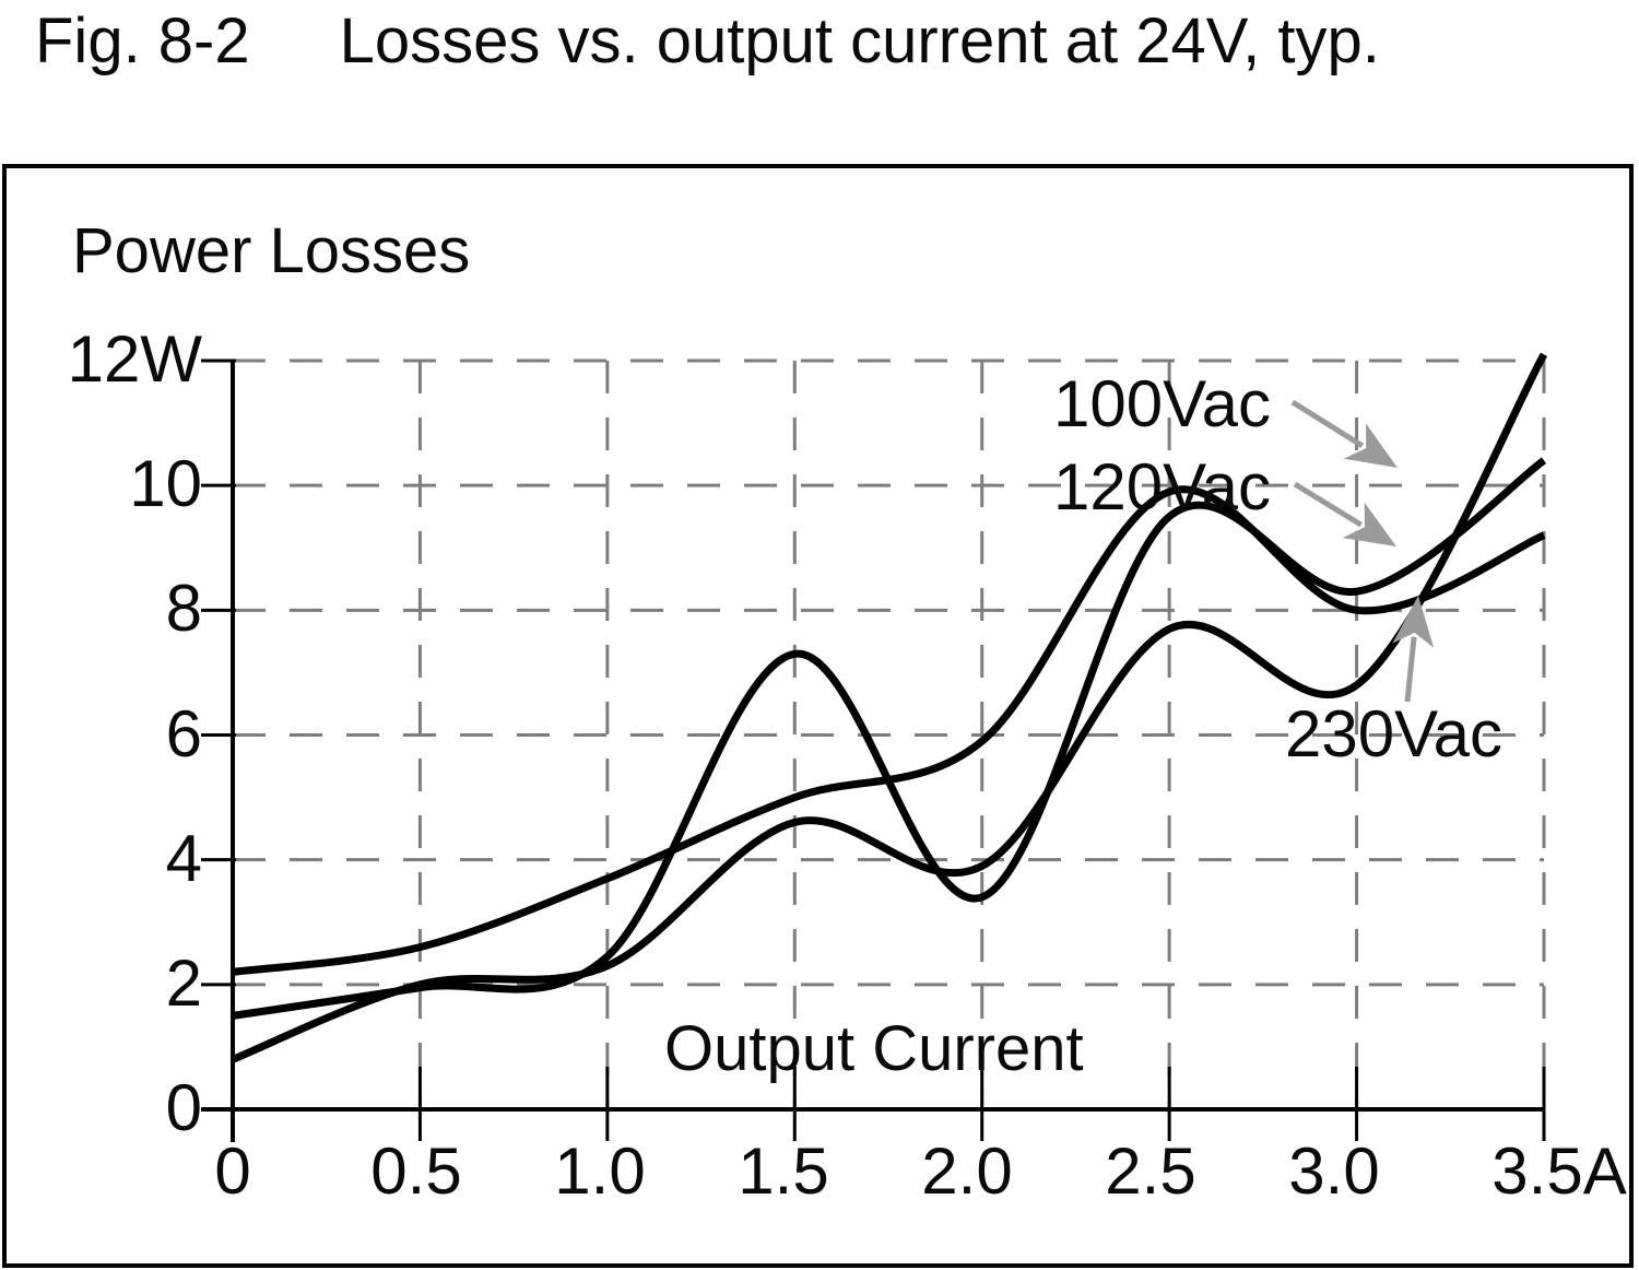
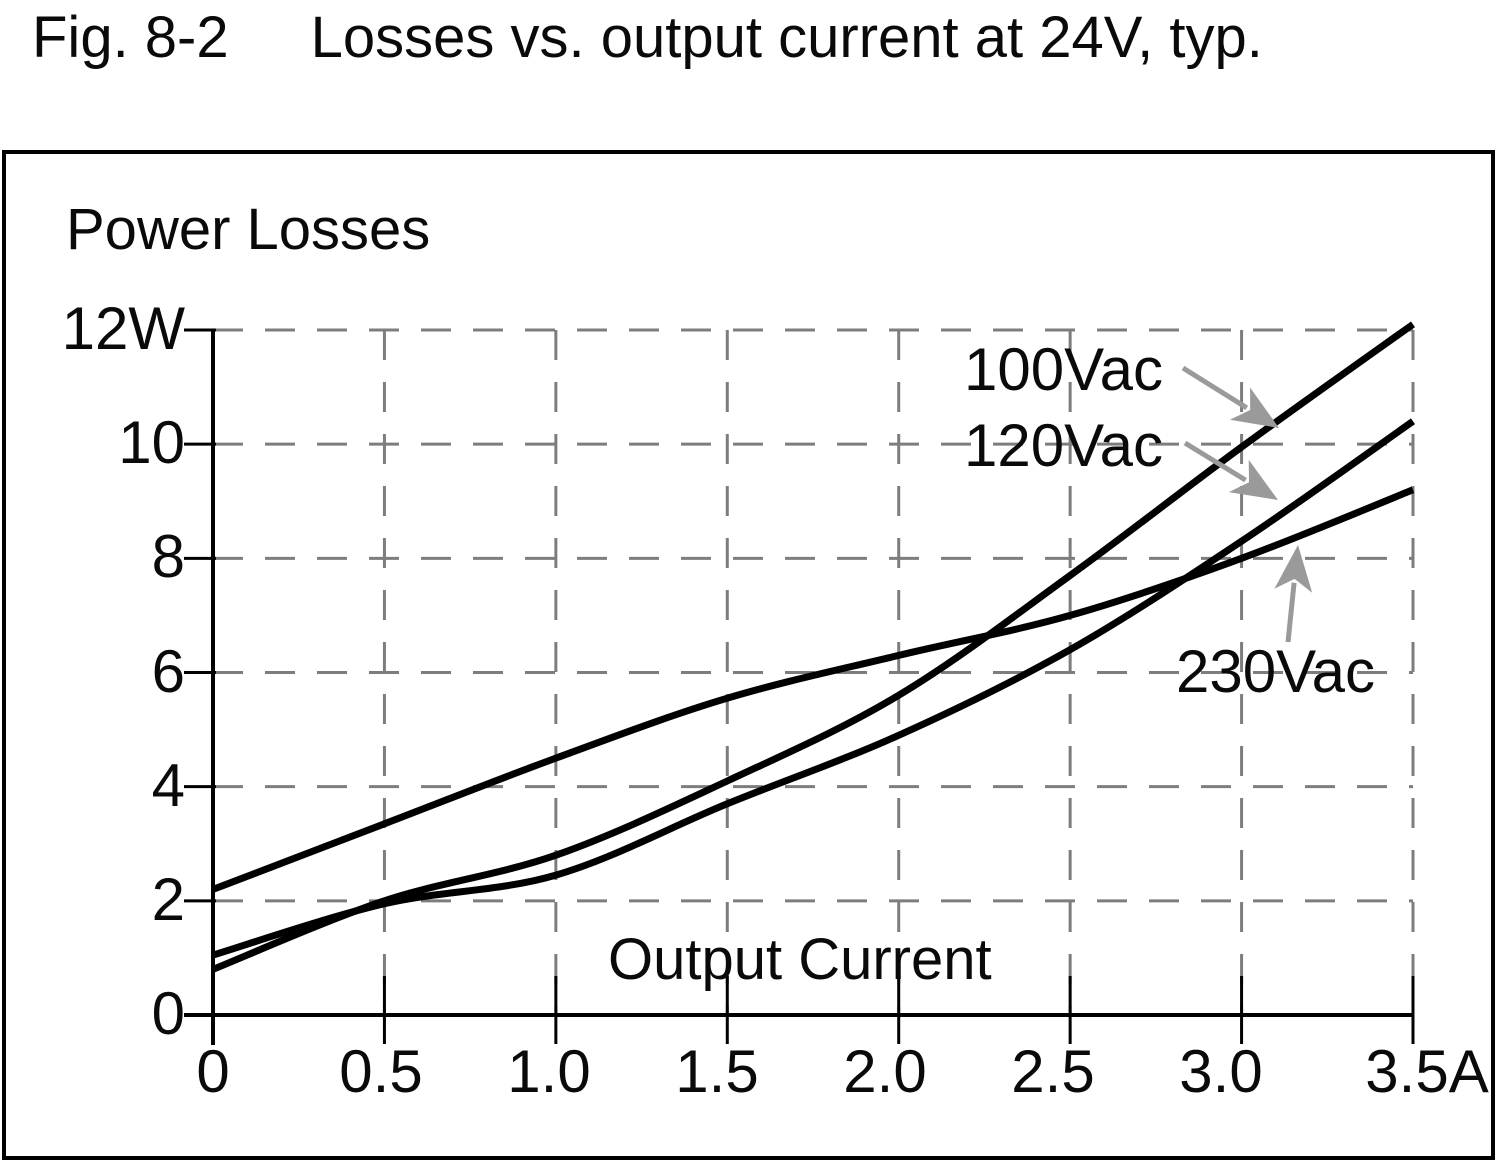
120Vac/0: 1.5 -> 1.1
230Vac/0.5: 2.6 -> 3.4
100Vac/1.0: 2.3 -> 2.8
230Vac/1.0: 3.7 -> 4.5
100Vac/1.5: 4.6 -> 4.1
120Vac/1.5: 7.3 -> 3.7
230Vac/1.5: 5.0 -> 5.5
100Vac/2.0: 3.9 -> 5.6
120Vac/2.0: 3.4 -> 4.9
230Vac/2.0: 5.9 -> 6.3
120Vac/2.5: 9.5 -> 6.4
230Vac/2.5: 9.9 -> 7.0
100Vac/3.0: 6.8 -> 9.9
